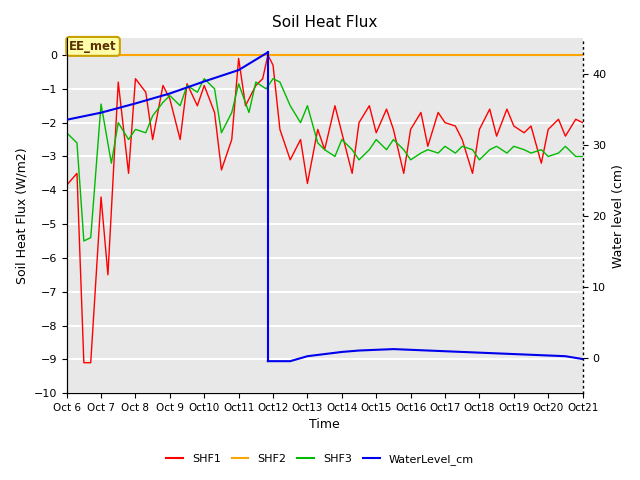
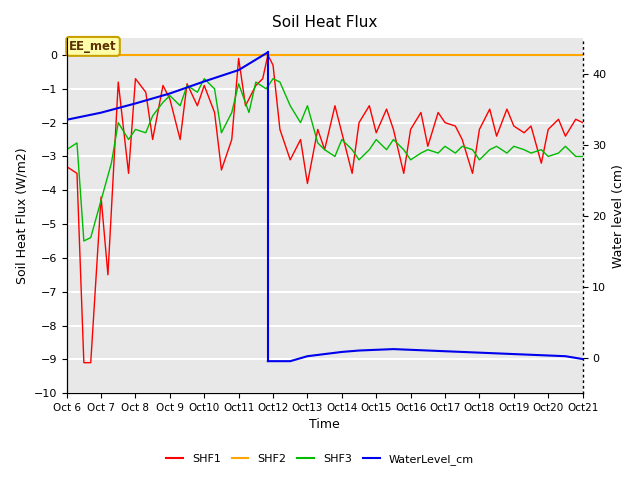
SHF1/Oct 6: -3.85 -> -3.30
SHF3/Oct 6: -2.30 -> -2.80
SHF3/Oct 7: -1.45 -> -4.30
